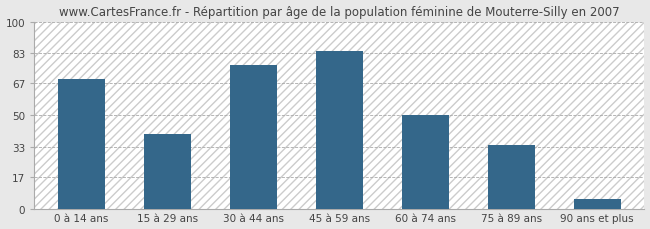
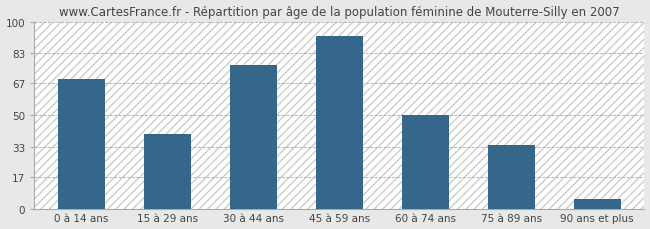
45 à 59 ans: 84 -> 92
